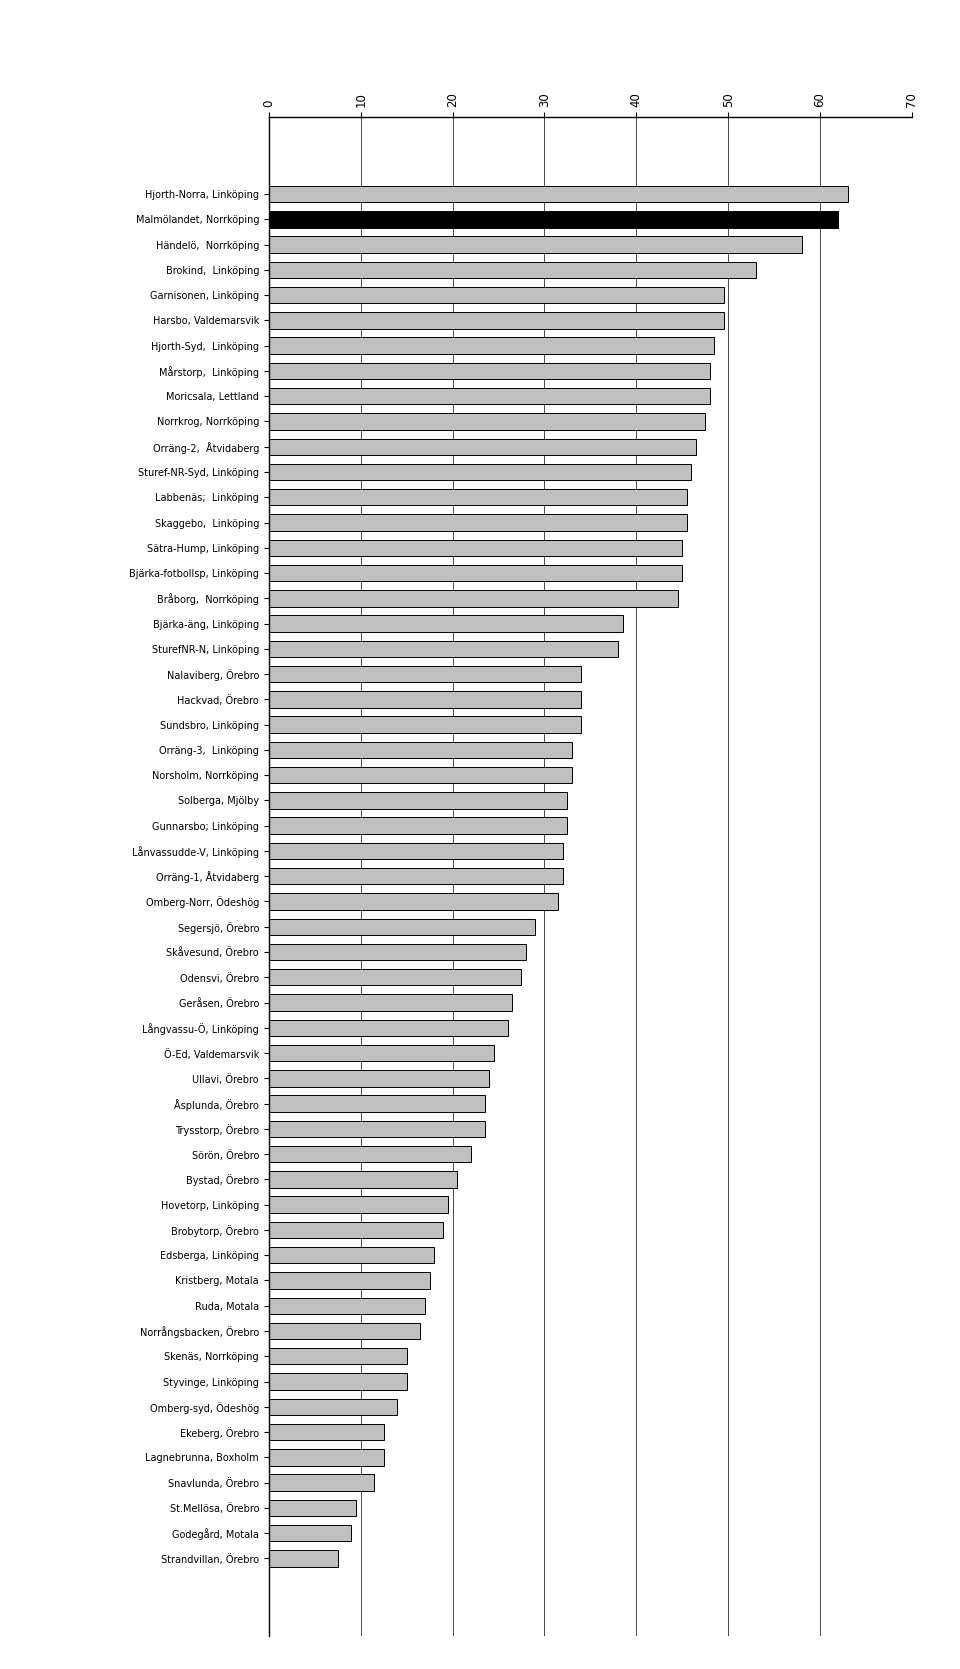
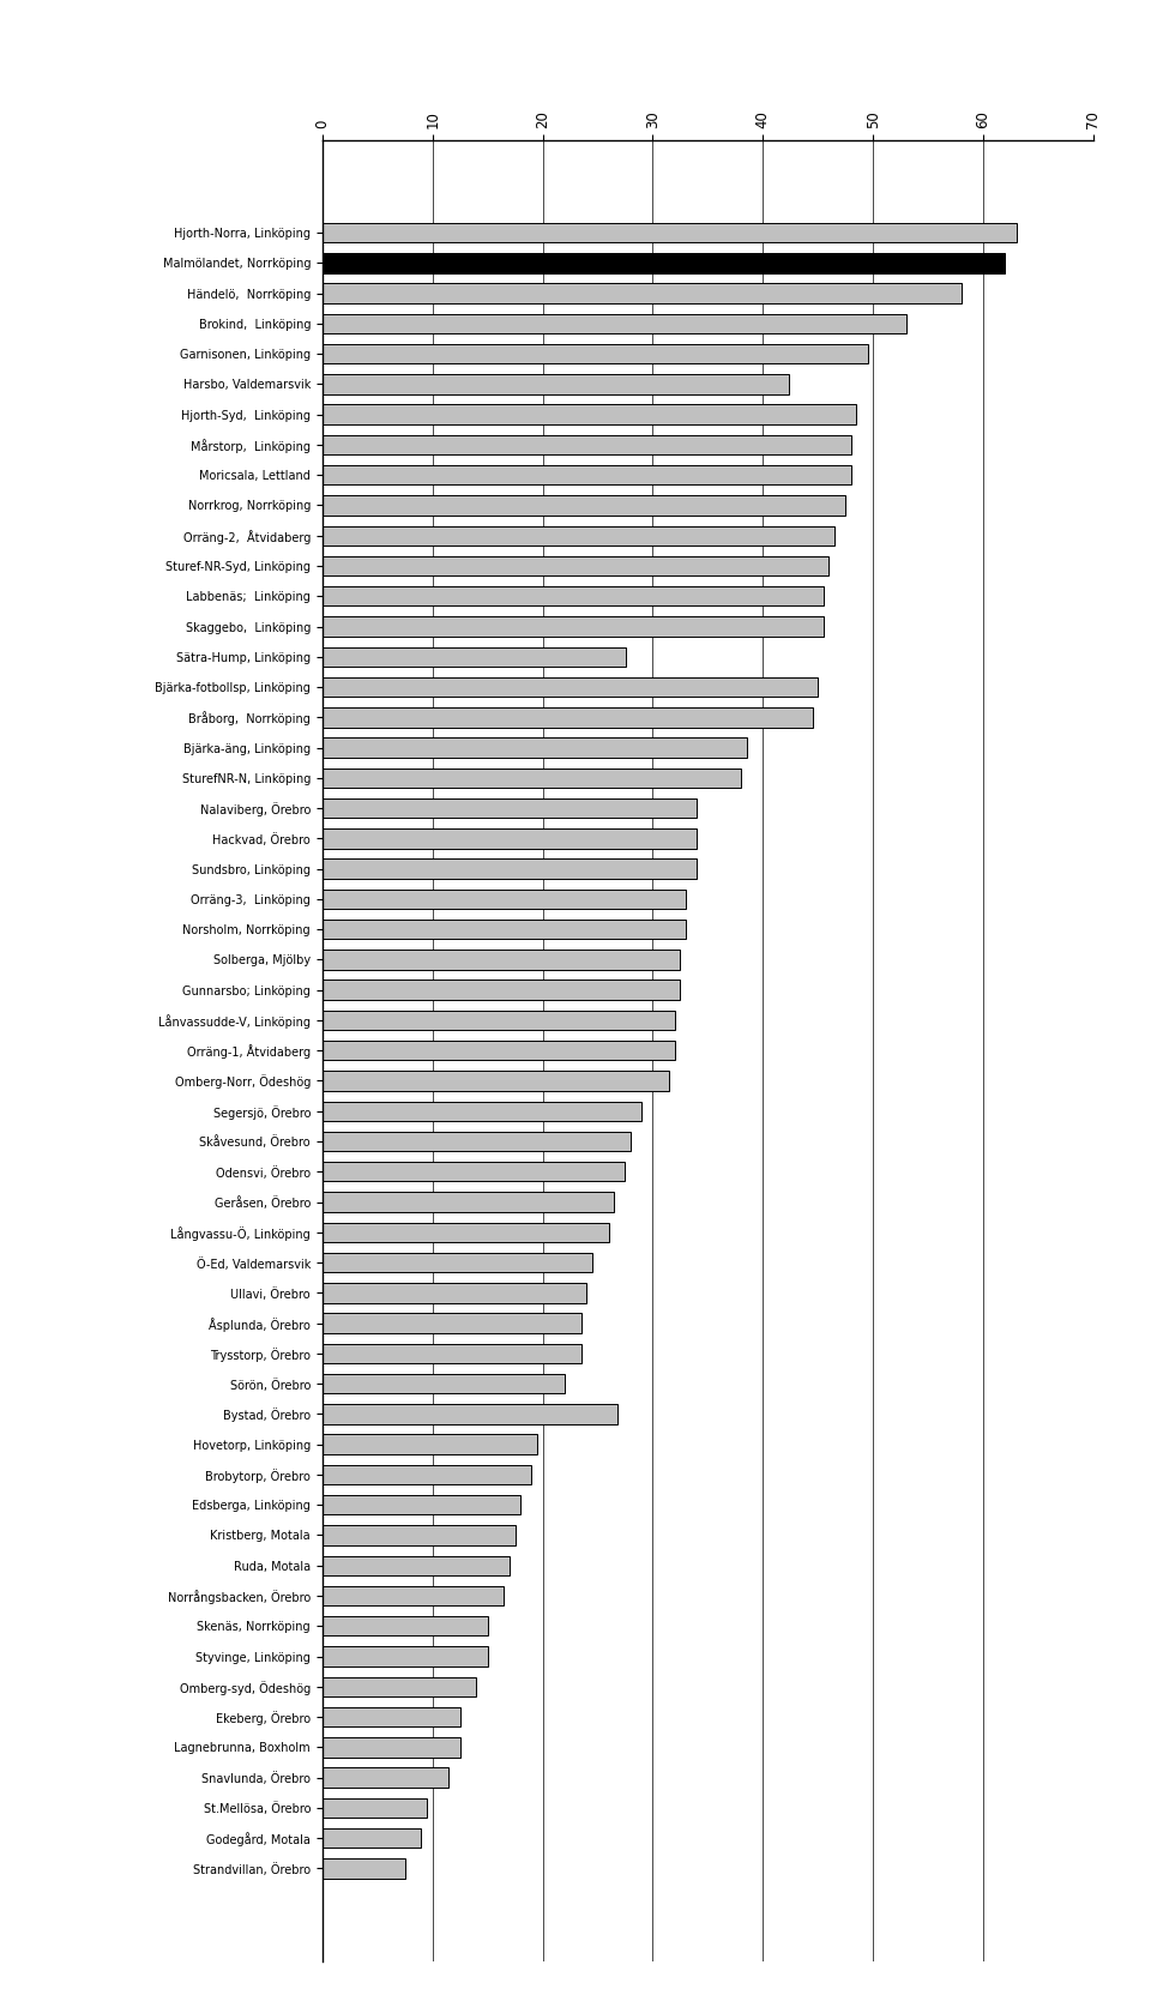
Harsbo, Valdemarsvik: 49.5 -> 42.4
Sätra-Hump, Linköping: 45.0 -> 27.6
Bystad, Örebro: 20.5 -> 26.8
